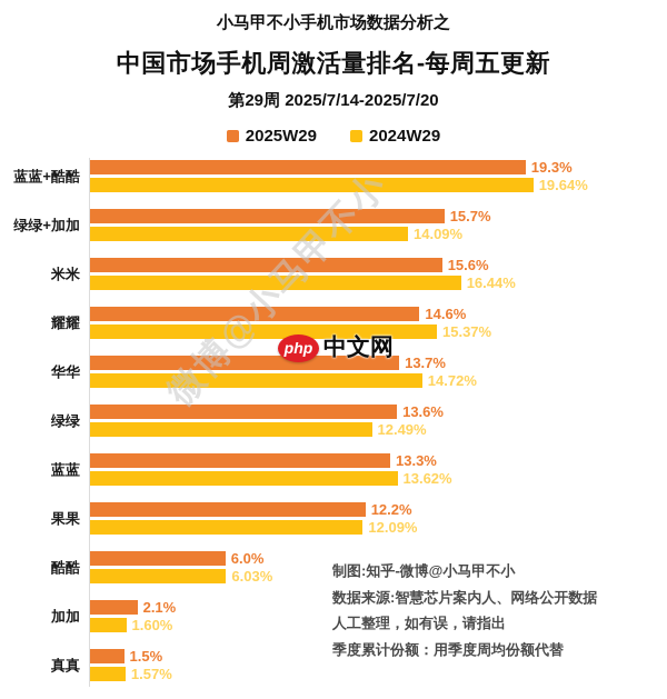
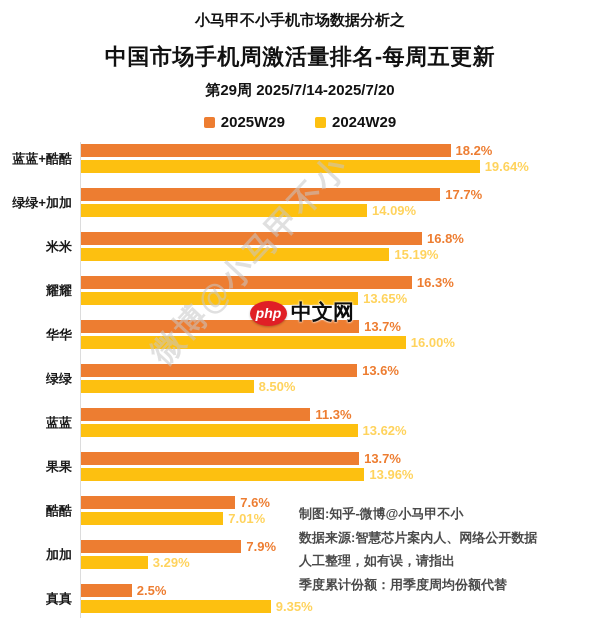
2025W29/蓝蓝+酷酷: 19.3% -> 18.2%
2025W29/绿绿+加加: 15.7% -> 17.7%
2025W29/米米: 15.6% -> 16.8%
2024W29/米米: 16.44% -> 15.19%
2025W29/耀耀: 14.6% -> 16.3%
2024W29/耀耀: 15.37% -> 13.65%
2024W29/华华: 14.72% -> 16.00%
2024W29/绿绿: 12.49% -> 8.50%
2025W29/蓝蓝: 13.3% -> 11.3%
2025W29/果果: 12.2% -> 13.7%
2024W29/果果: 12.09% -> 13.96%
2025W29/酷酷: 6.0% -> 7.6%
2024W29/酷酷: 6.03% -> 7.01%
2025W29/加加: 2.1% -> 7.9%
2024W29/加加: 1.60% -> 3.29%
2025W29/真真: 1.5% -> 2.5%
2024W29/真真: 1.57% -> 9.35%
